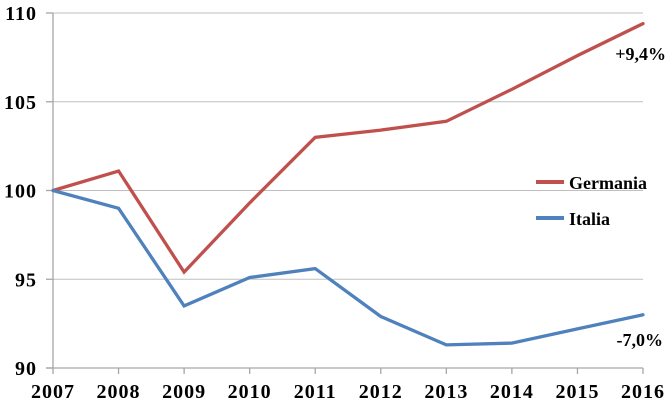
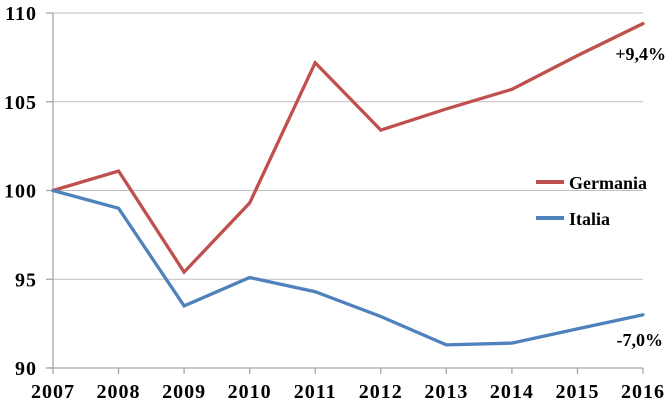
Germania/2011: 103.0 -> 107.2
Italia/2011: 95.6 -> 94.3
Germania/2013: 103.9 -> 104.6
